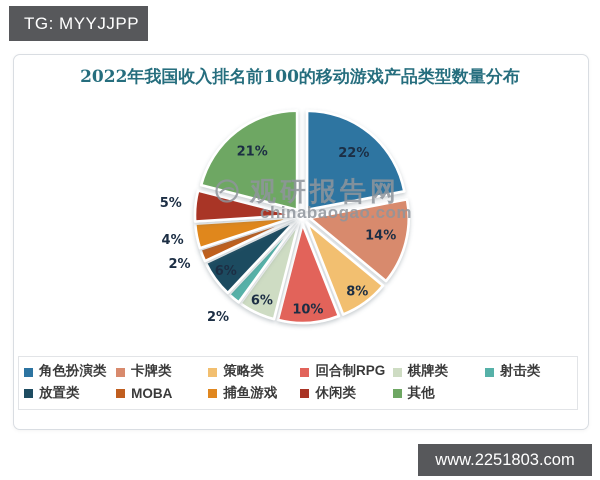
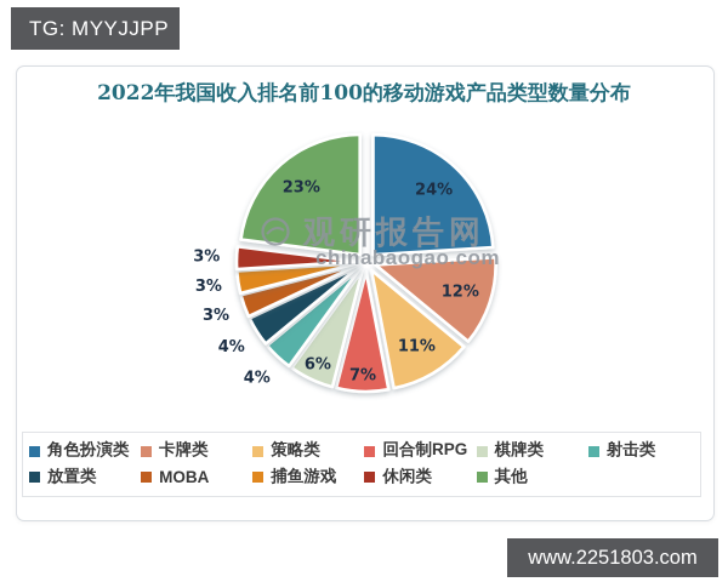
角色扮演类: 22% -> 24%
卡牌类: 14% -> 12%
策略类: 8% -> 11%
回合制RPG: 10% -> 7%
射击类: 2% -> 4%
放置类: 6% -> 4%
MOBA: 2% -> 3%
捕鱼游戏: 4% -> 3%
休闲类: 5% -> 3%
其他: 21% -> 23%
